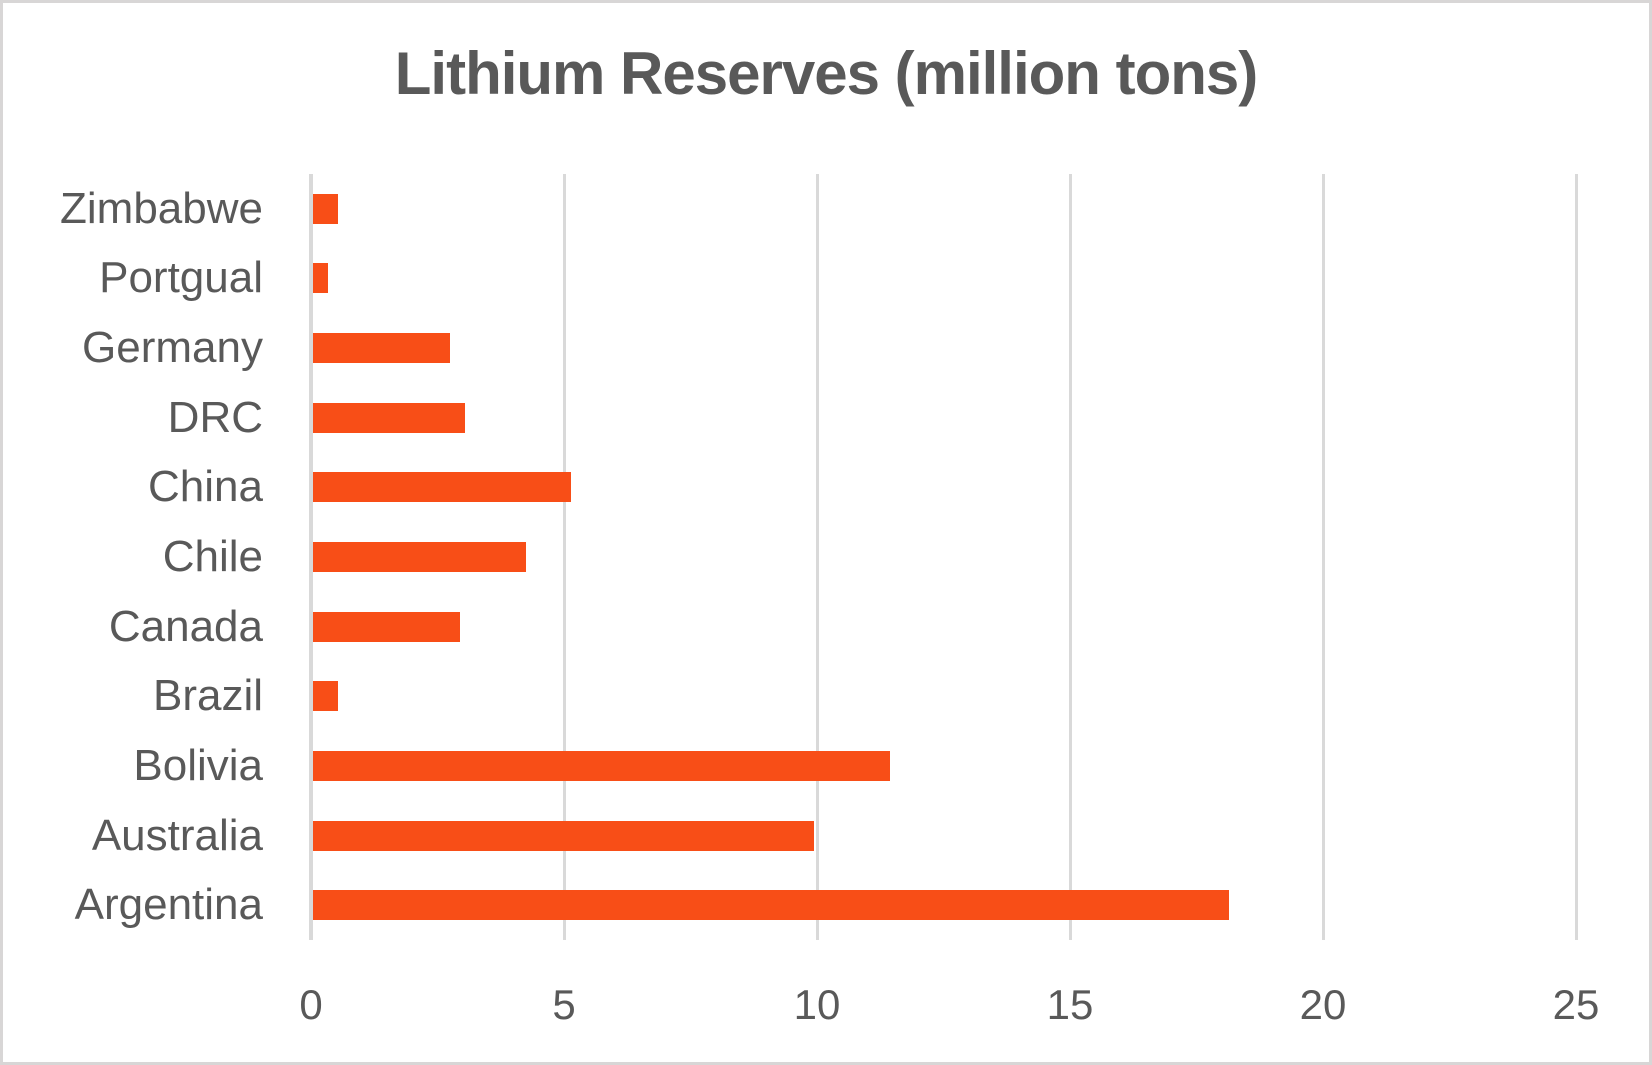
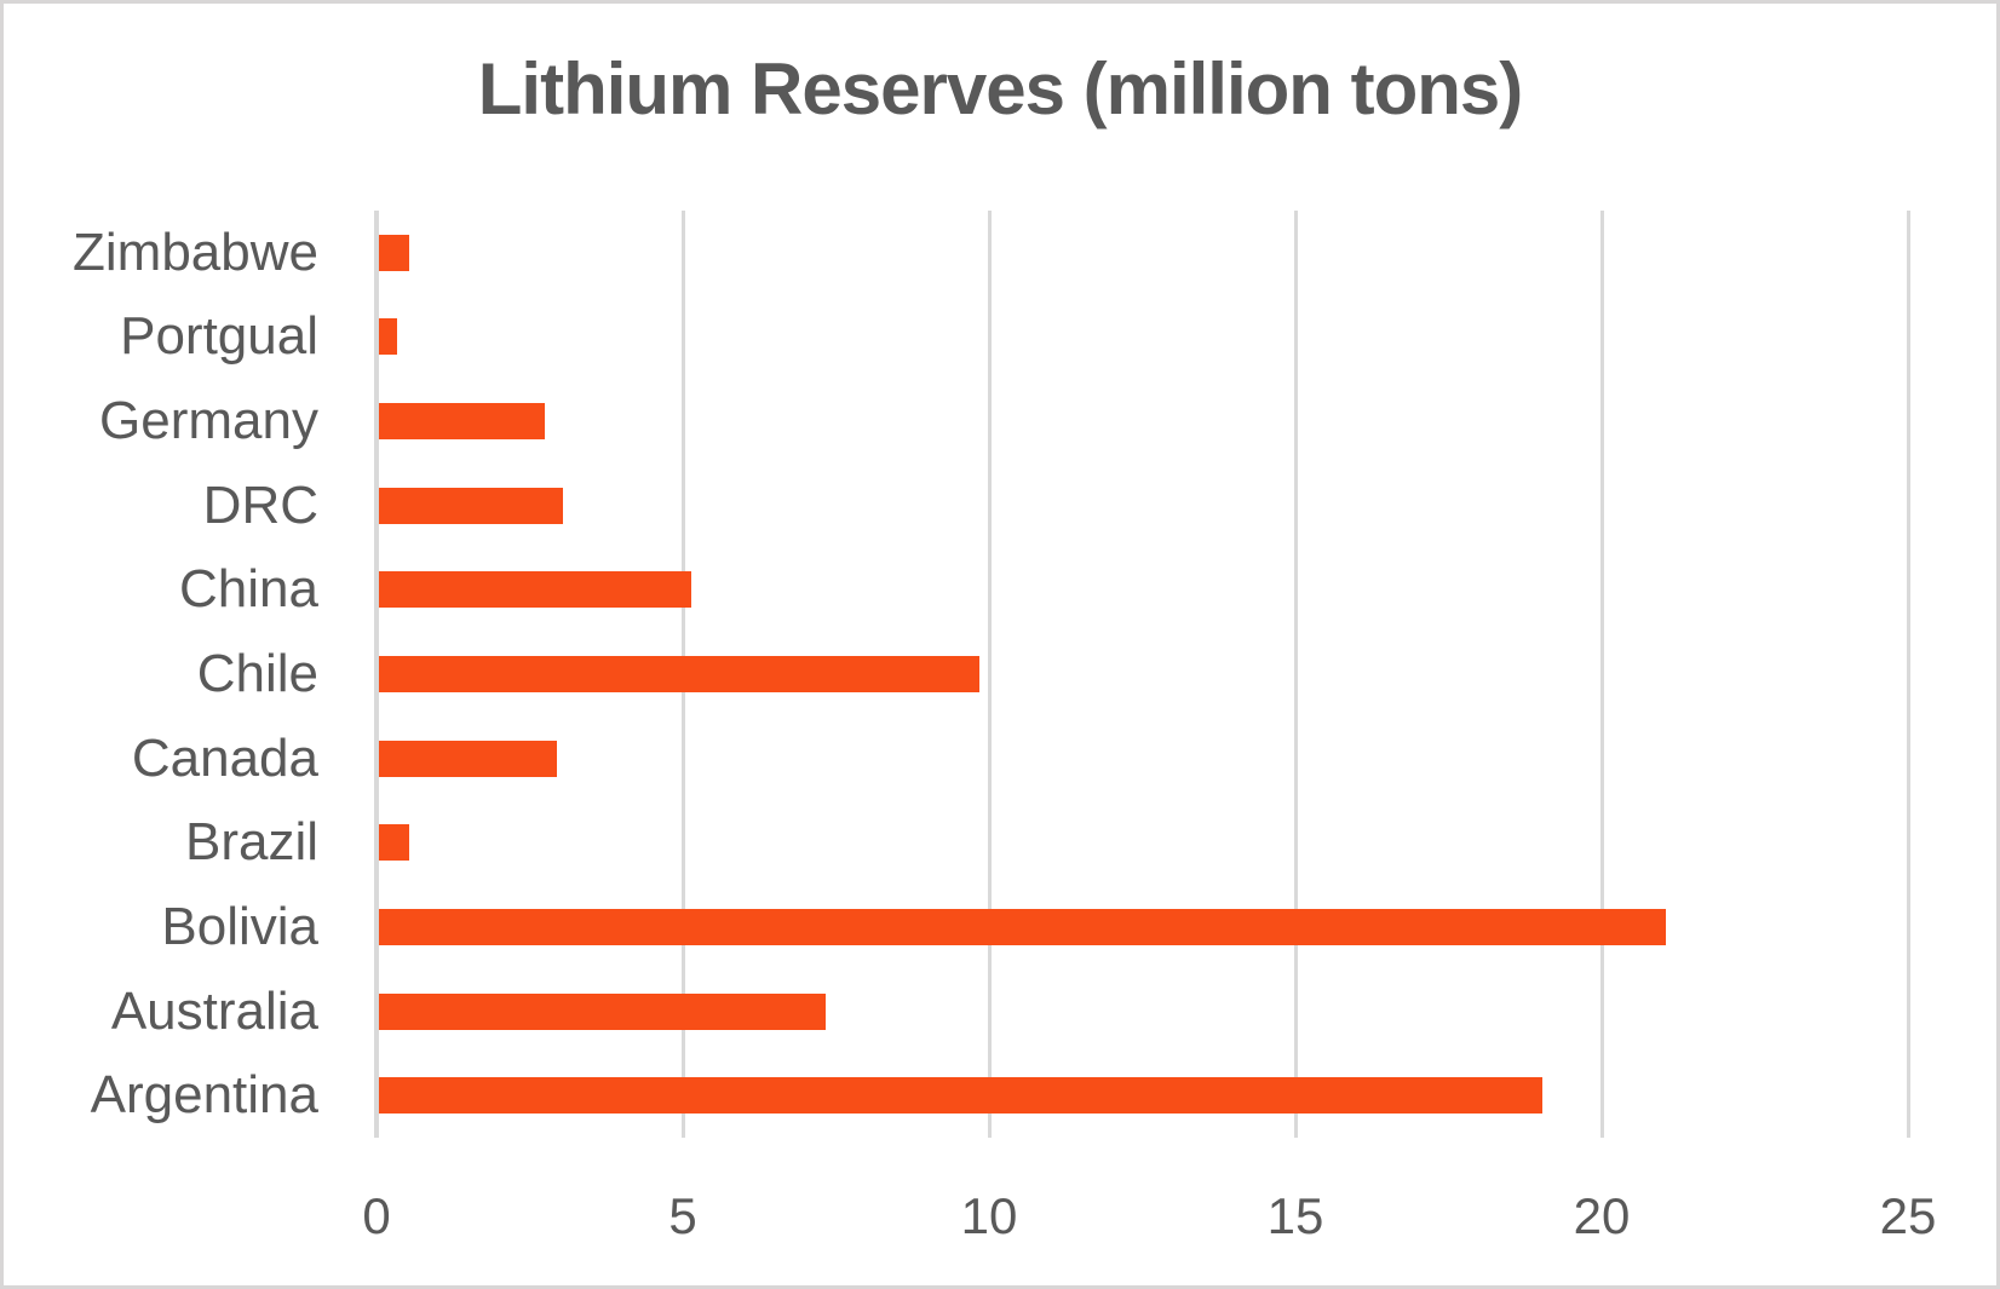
Chile: 4.2 -> 9.8
Bolivia: 11.4 -> 21.0
Australia: 9.9 -> 7.3
Argentina: 18.1 -> 19.0
